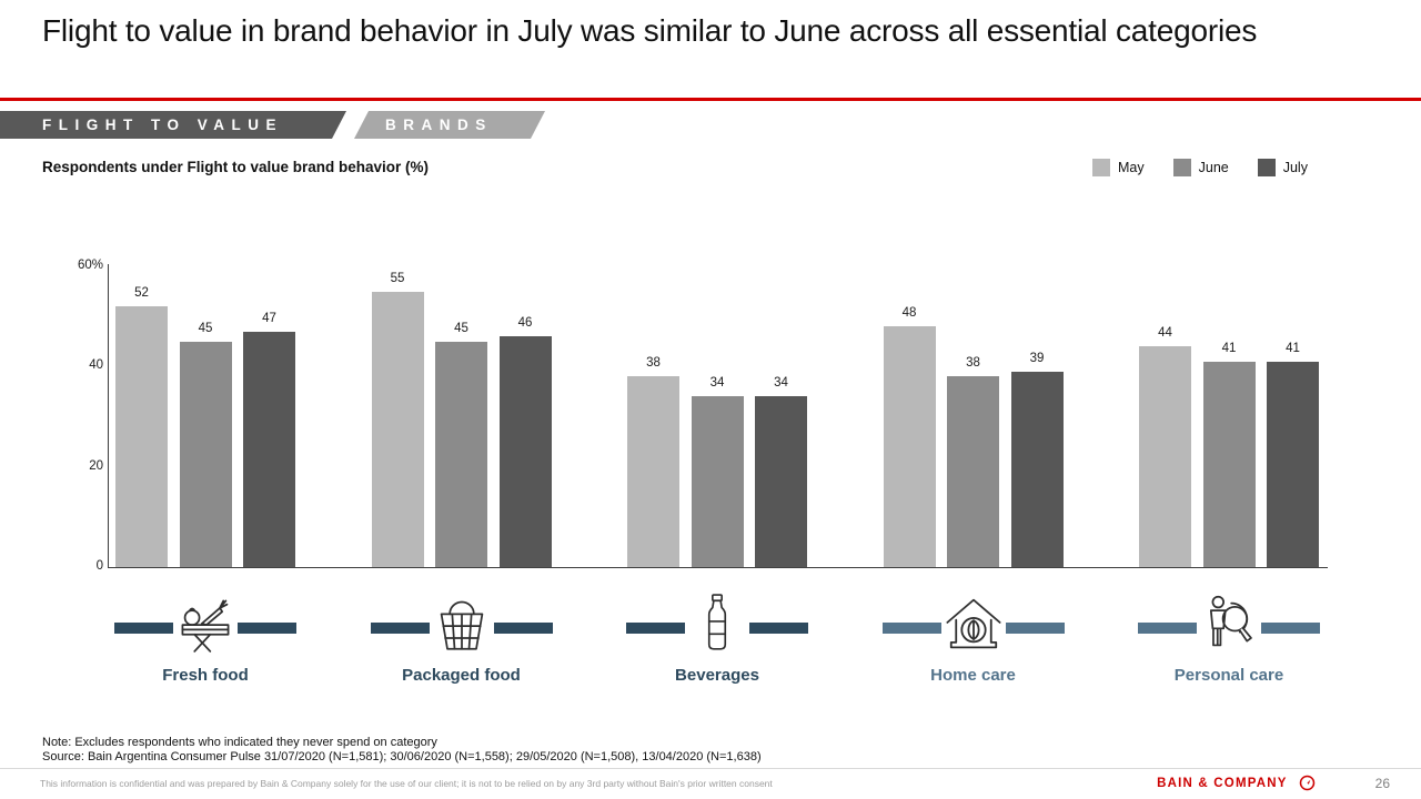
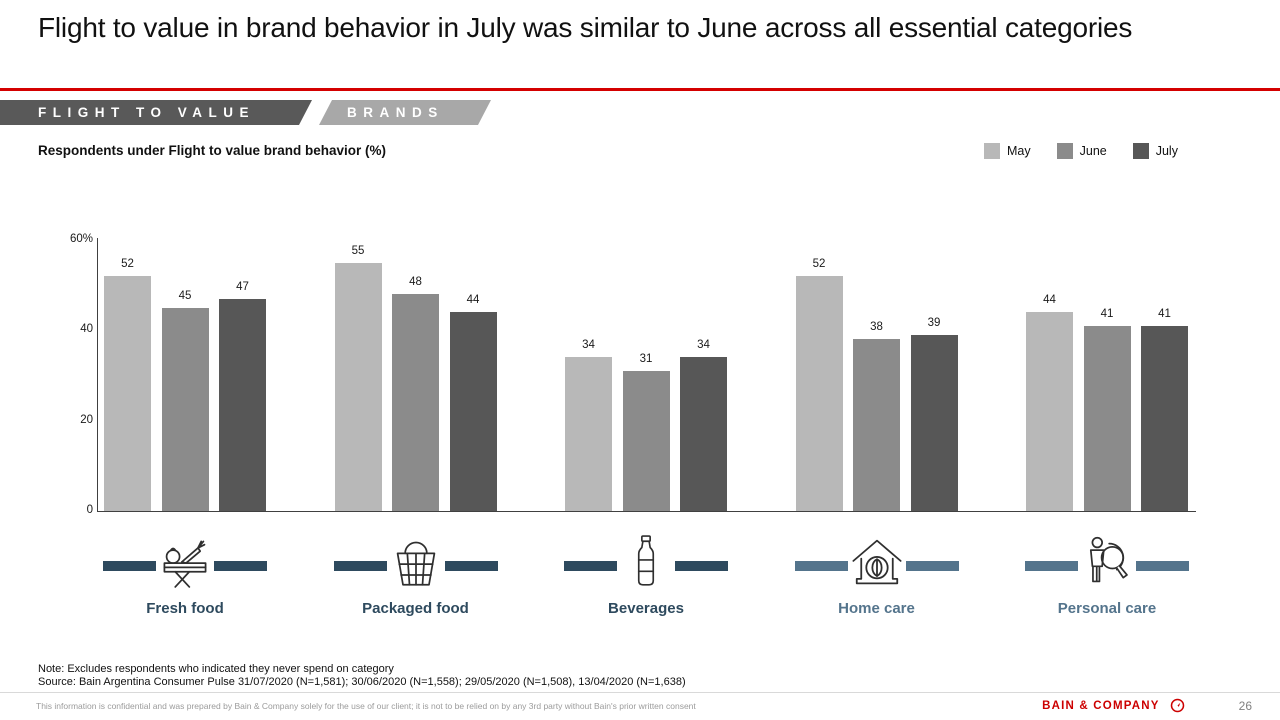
June/Packaged food: 45 -> 48
July/Packaged food: 46 -> 44
May/Beverages: 38 -> 34
June/Beverages: 34 -> 31
May/Home care: 48 -> 52
